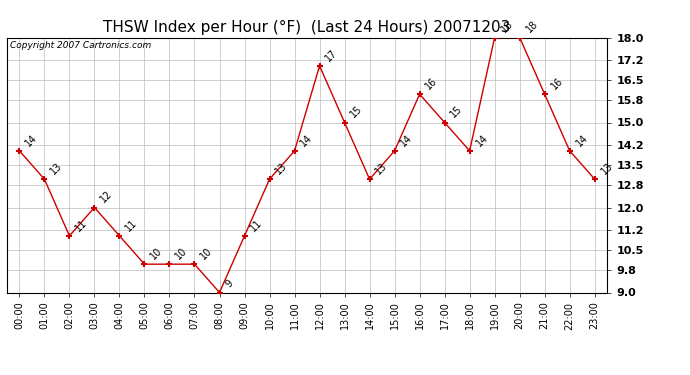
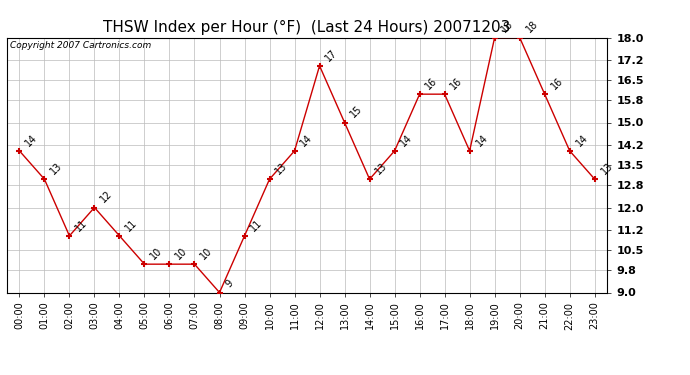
17:00: 15 -> 16
